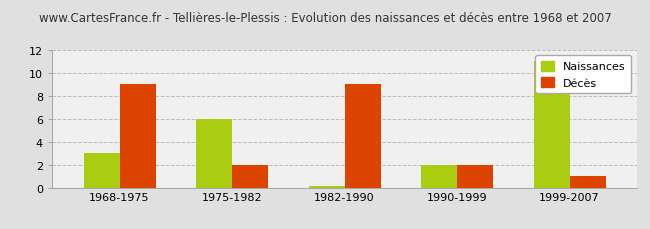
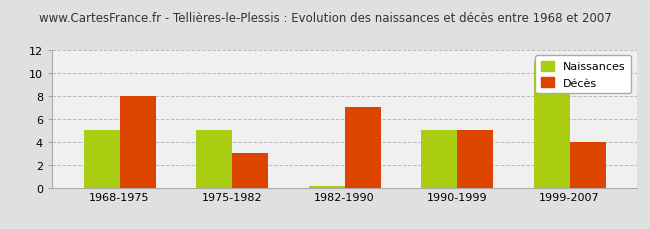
Naissances/1968-1975: 3.0 -> 5.0
Décès/1968-1975: 9 -> 8
Naissances/1975-1982: 6.0 -> 5.0
Décès/1975-1982: 2 -> 3
Décès/1982-1990: 9 -> 7
Naissances/1990-1999: 2.0 -> 5.0
Décès/1990-1999: 2 -> 5
Décès/1999-2007: 1 -> 4
